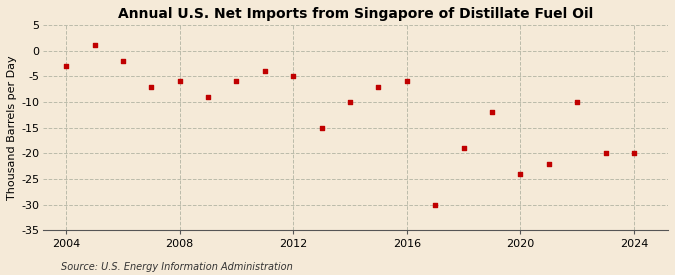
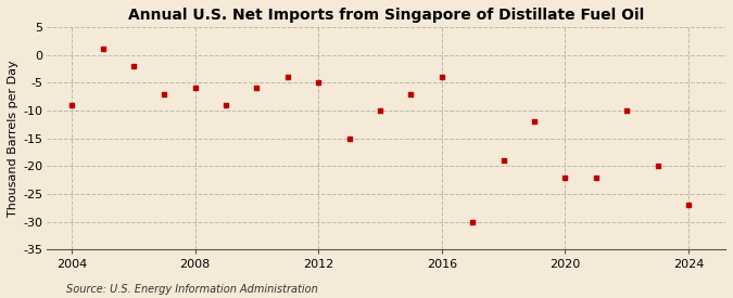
2004: -3 -> -9
2016: -6 -> -4
2020: -24 -> -22
2024: -20 -> -27
